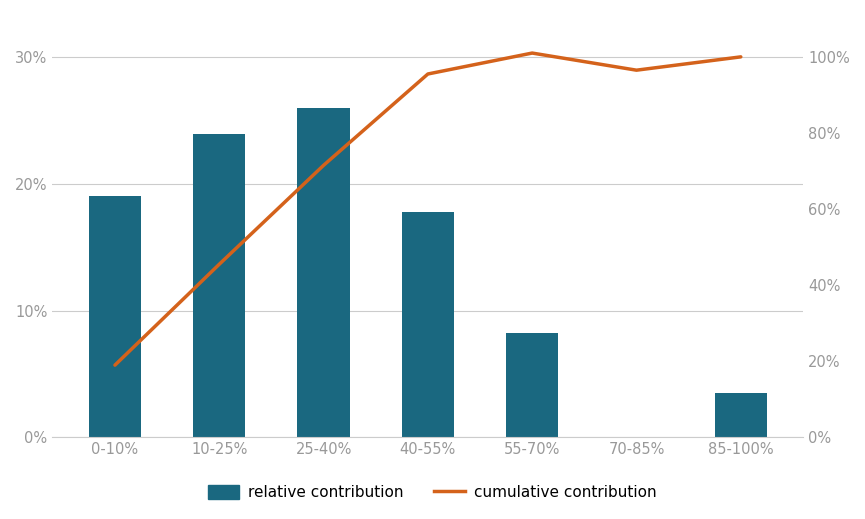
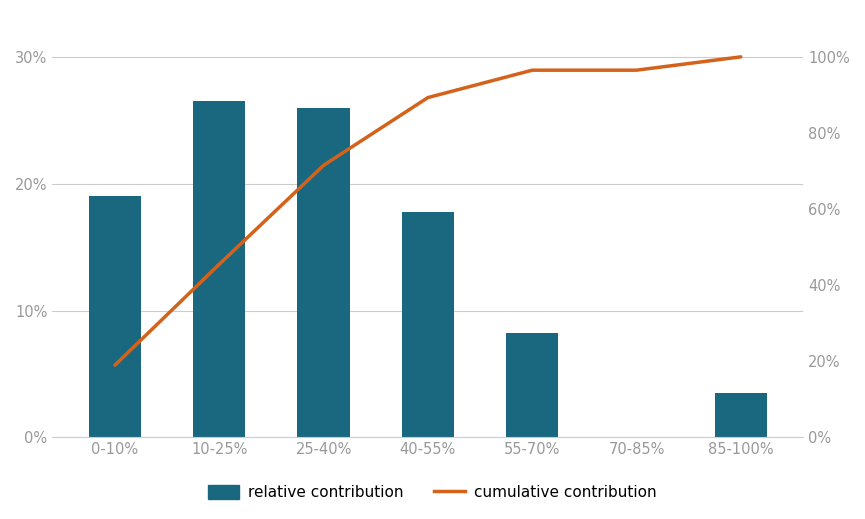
relative contribution/10-25%: 23.9% -> 26.5%
cumulative contribution/40-55%: 95.5% -> 89.3%
cumulative contribution/55-70%: 101.0% -> 96.5%
